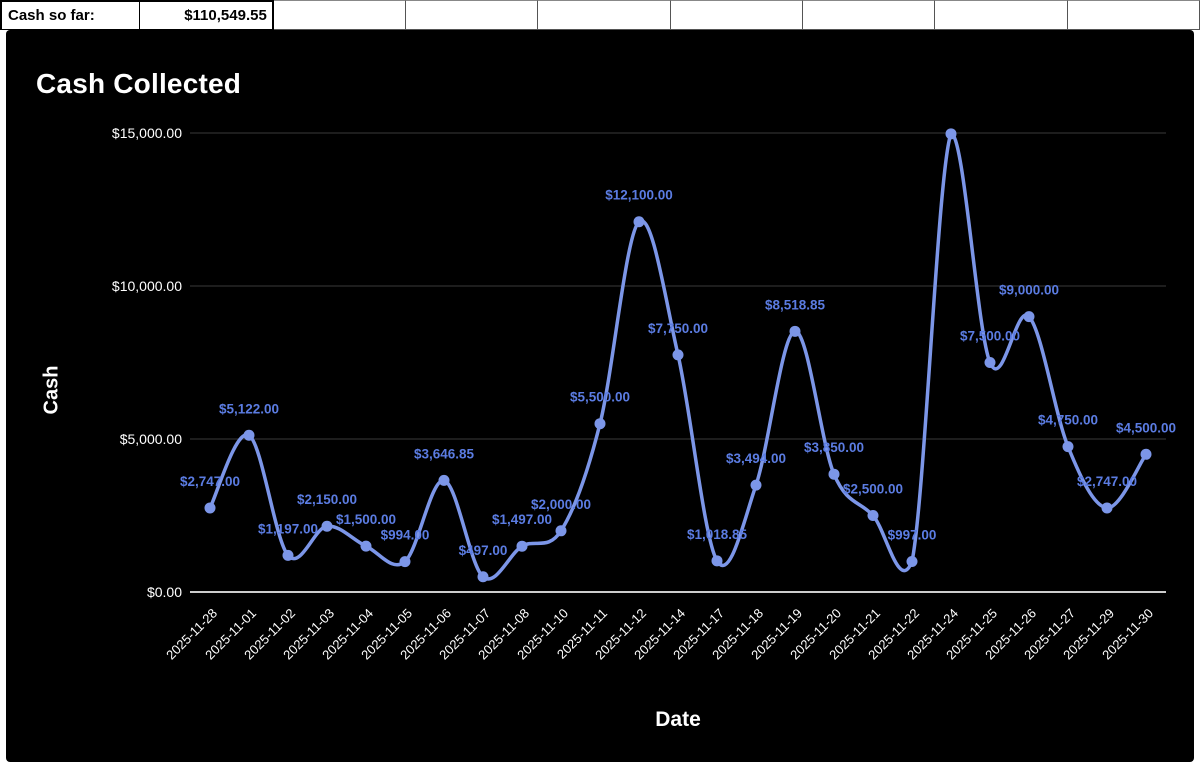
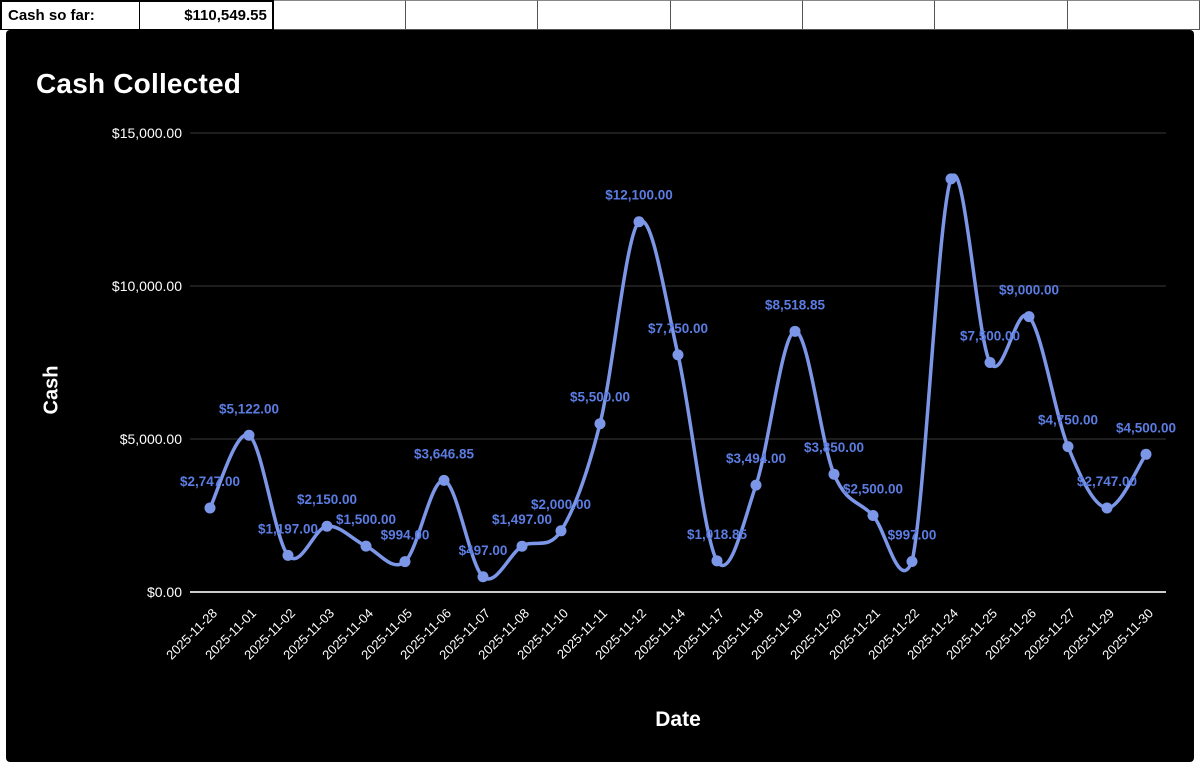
2025-11-24: $15000 -> $13500
